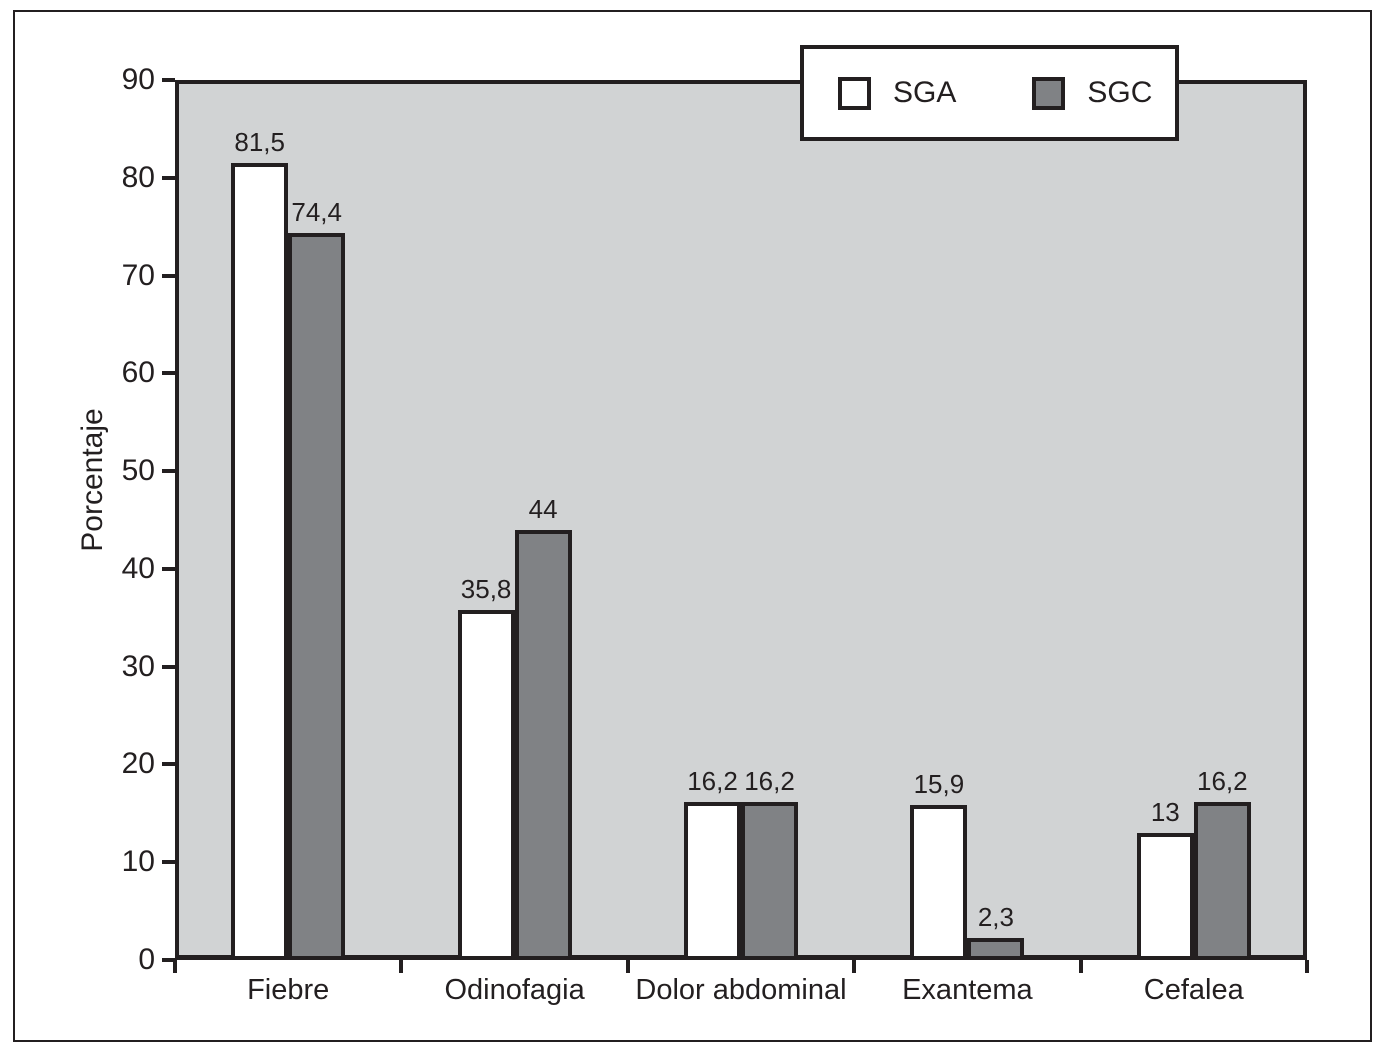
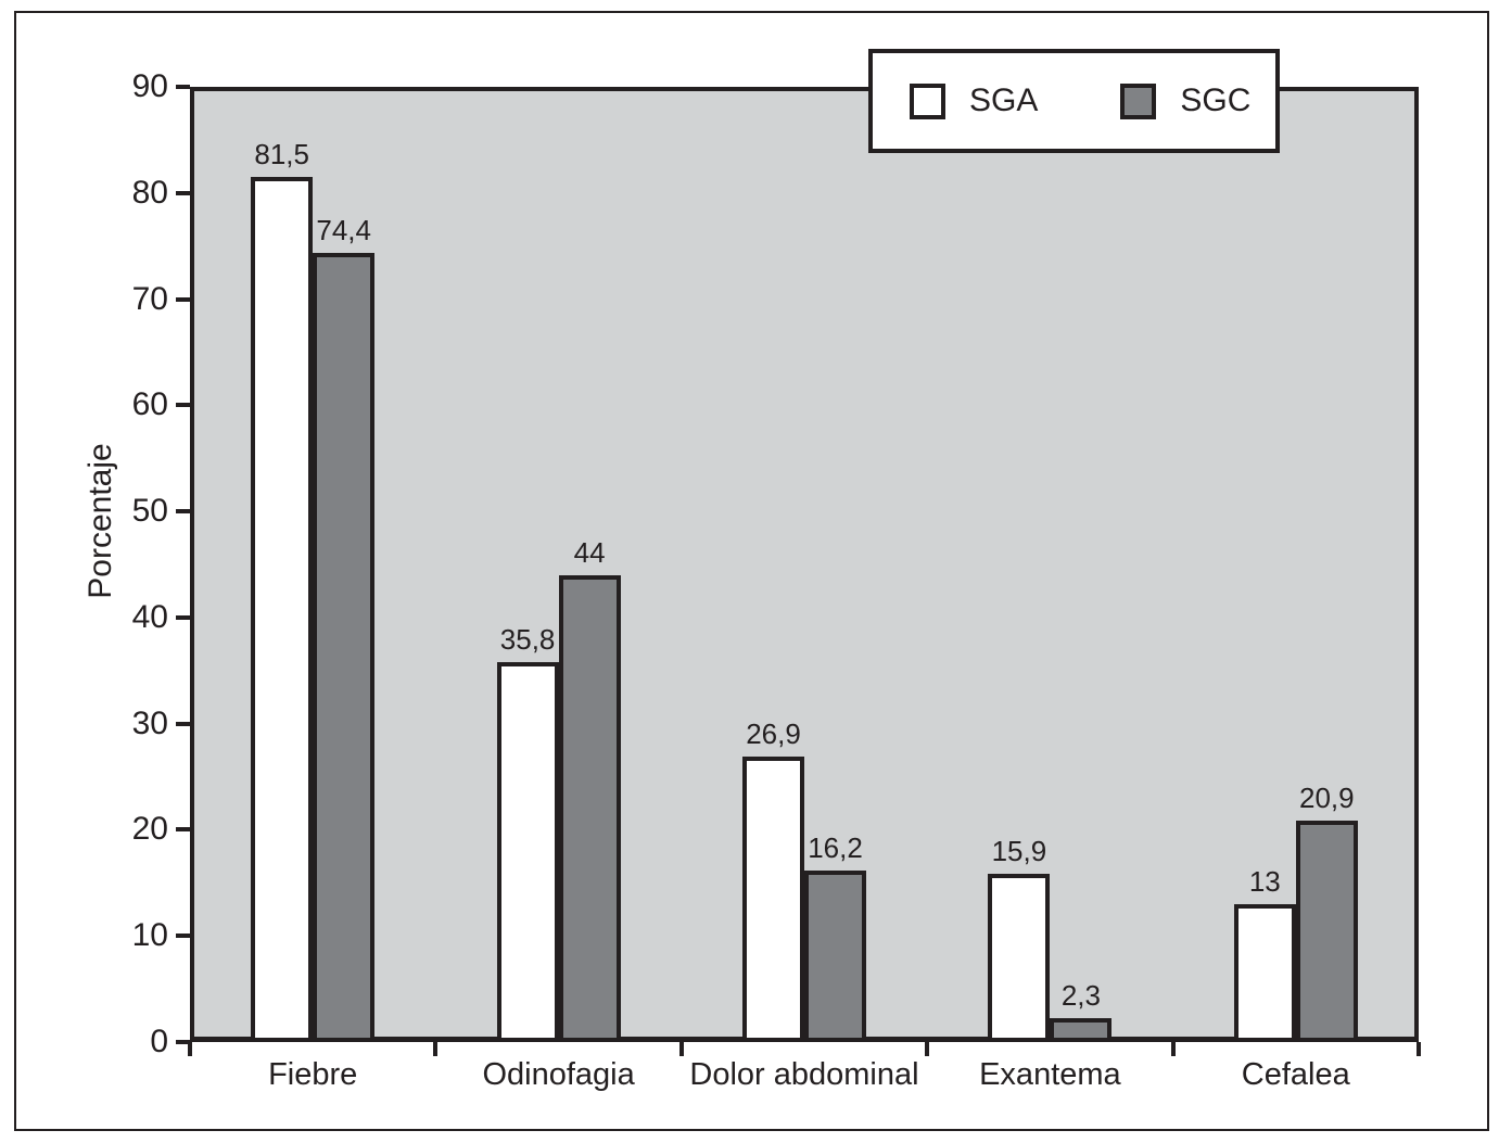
SGA/Dolor abdominal: 16,2 -> 26,9
SGC/Cefalea: 16,2 -> 20,9
